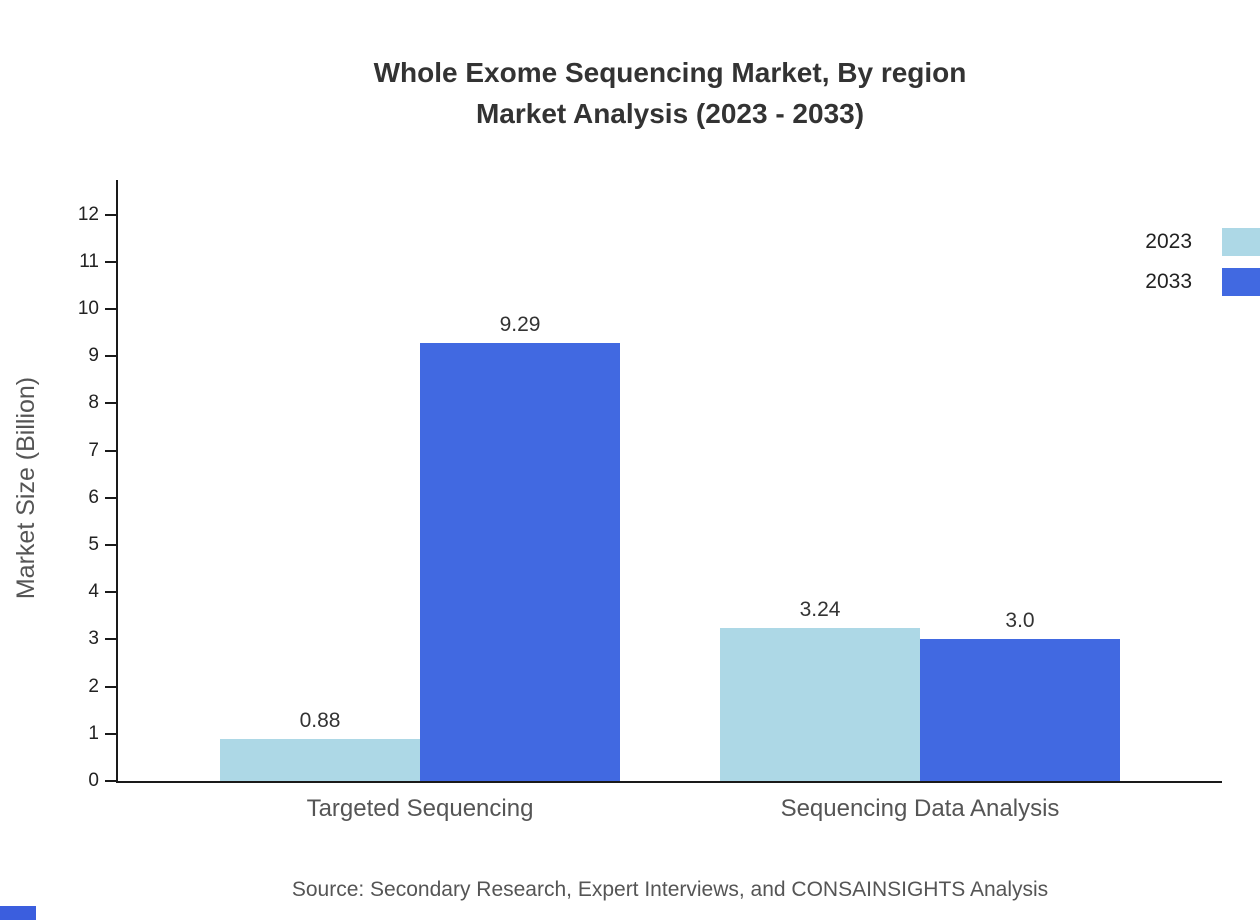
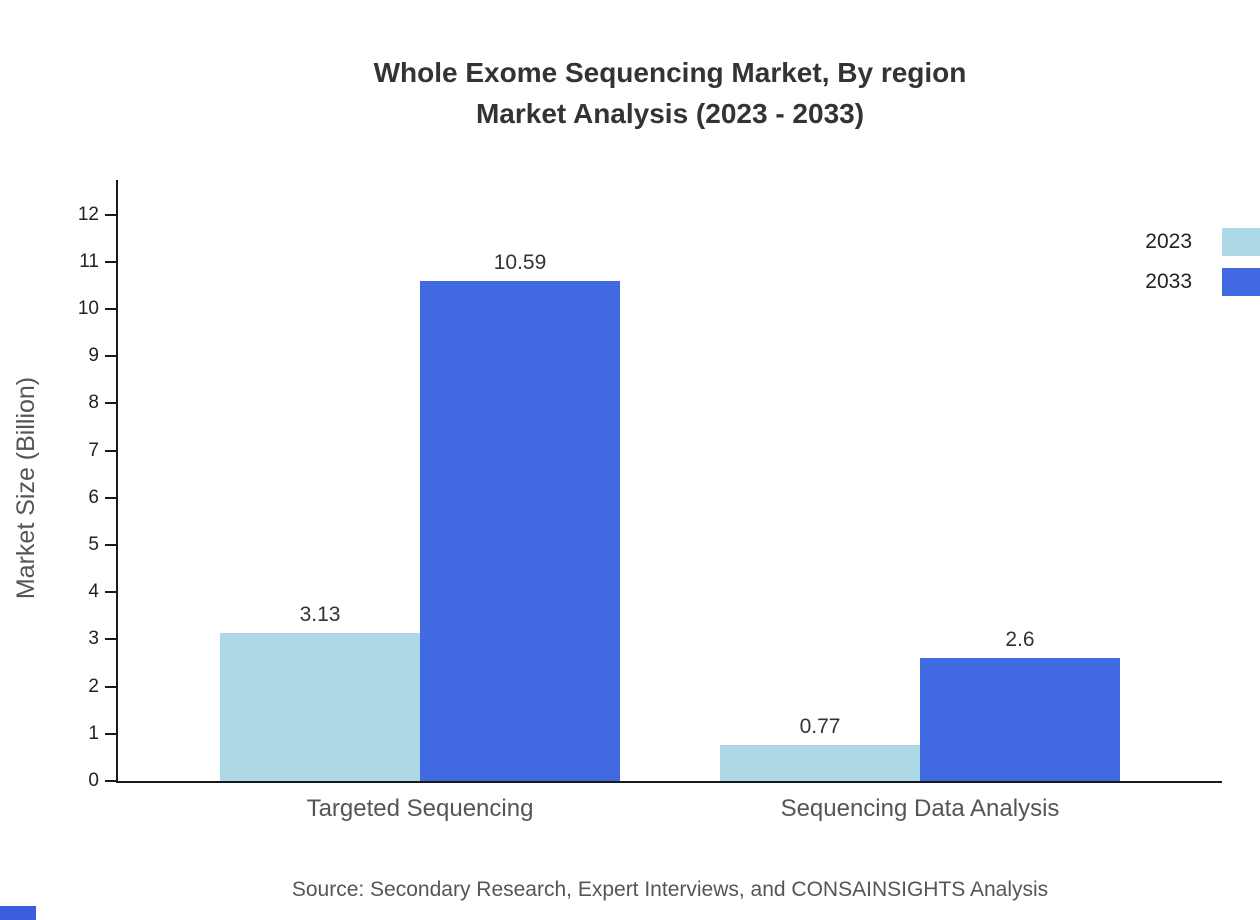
2023/Targeted Sequencing: 0.88 -> 3.13
2033/Targeted Sequencing: 9.29 -> 10.59
2023/Sequencing Data Analysis: 3.24 -> 0.77
2033/Sequencing Data Analysis: 3.0 -> 2.6
